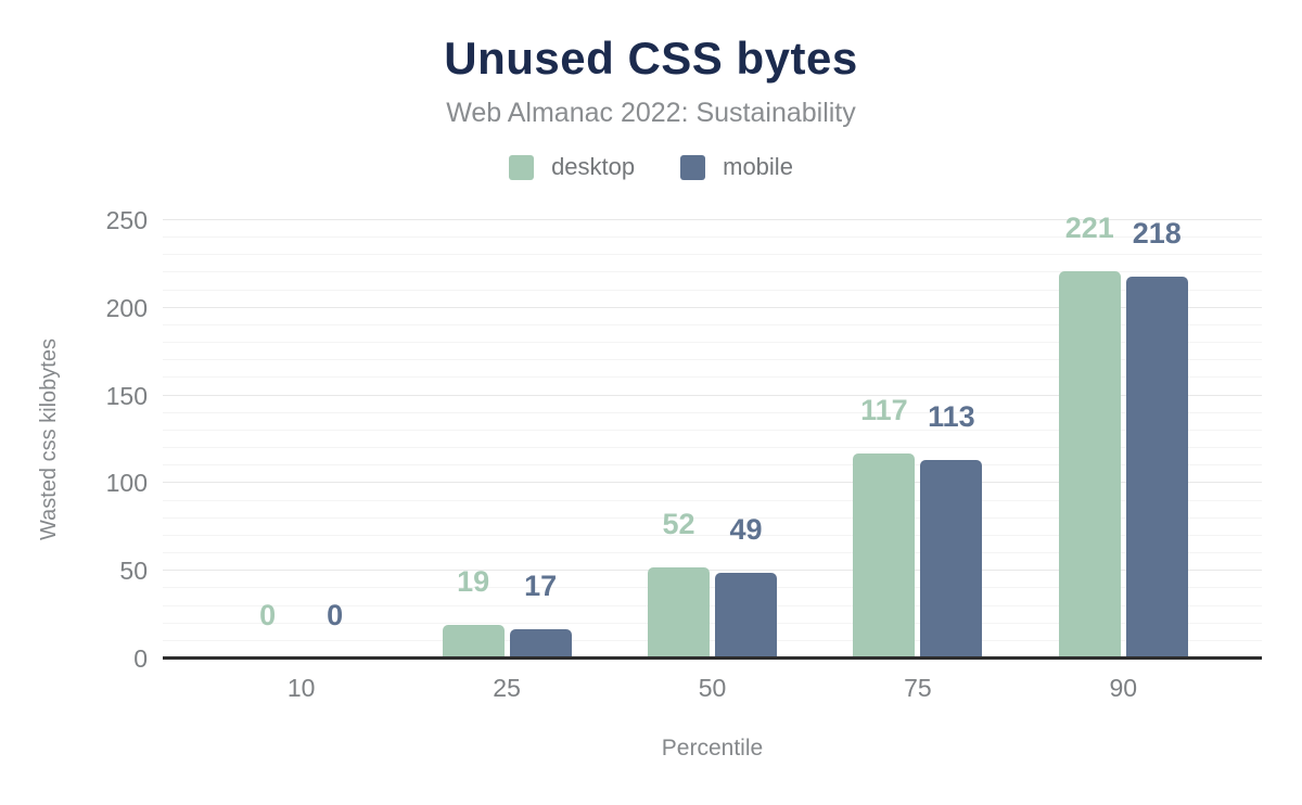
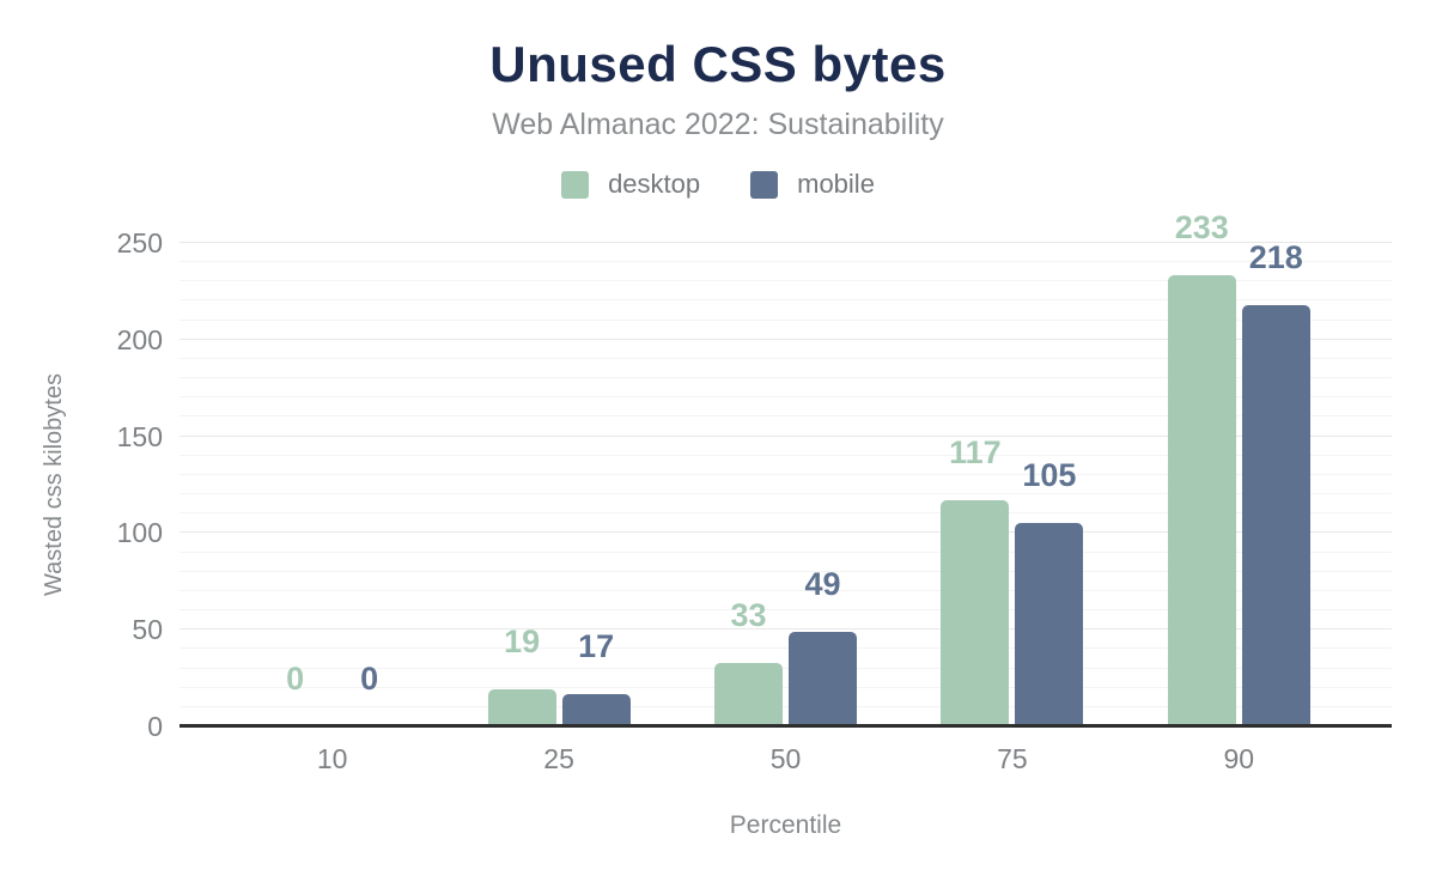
desktop/50: 52 -> 33
mobile/75: 113 -> 105
desktop/90: 221 -> 233
